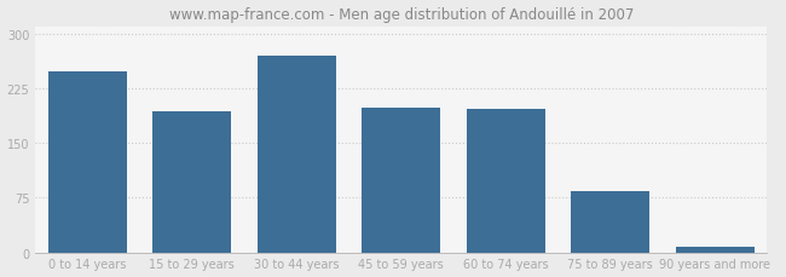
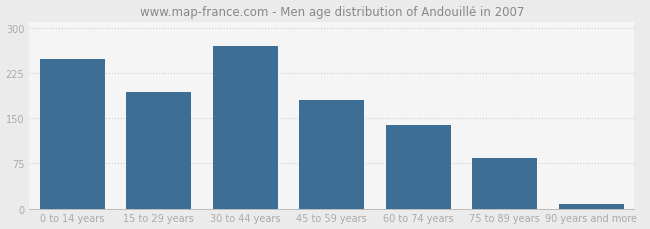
45 to 59 years: 198 -> 180
60 to 74 years: 196 -> 138
